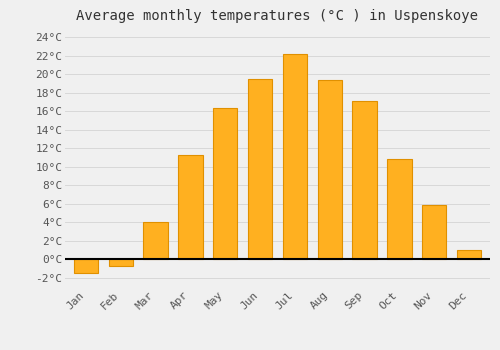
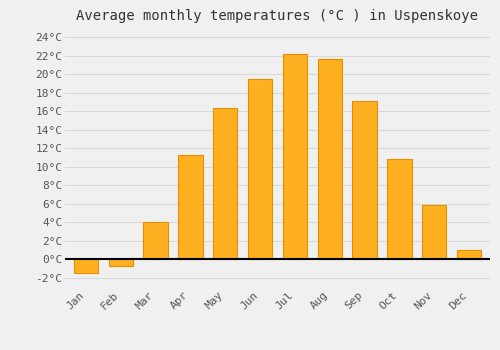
Aug: 19.4°C -> 21.7°C
